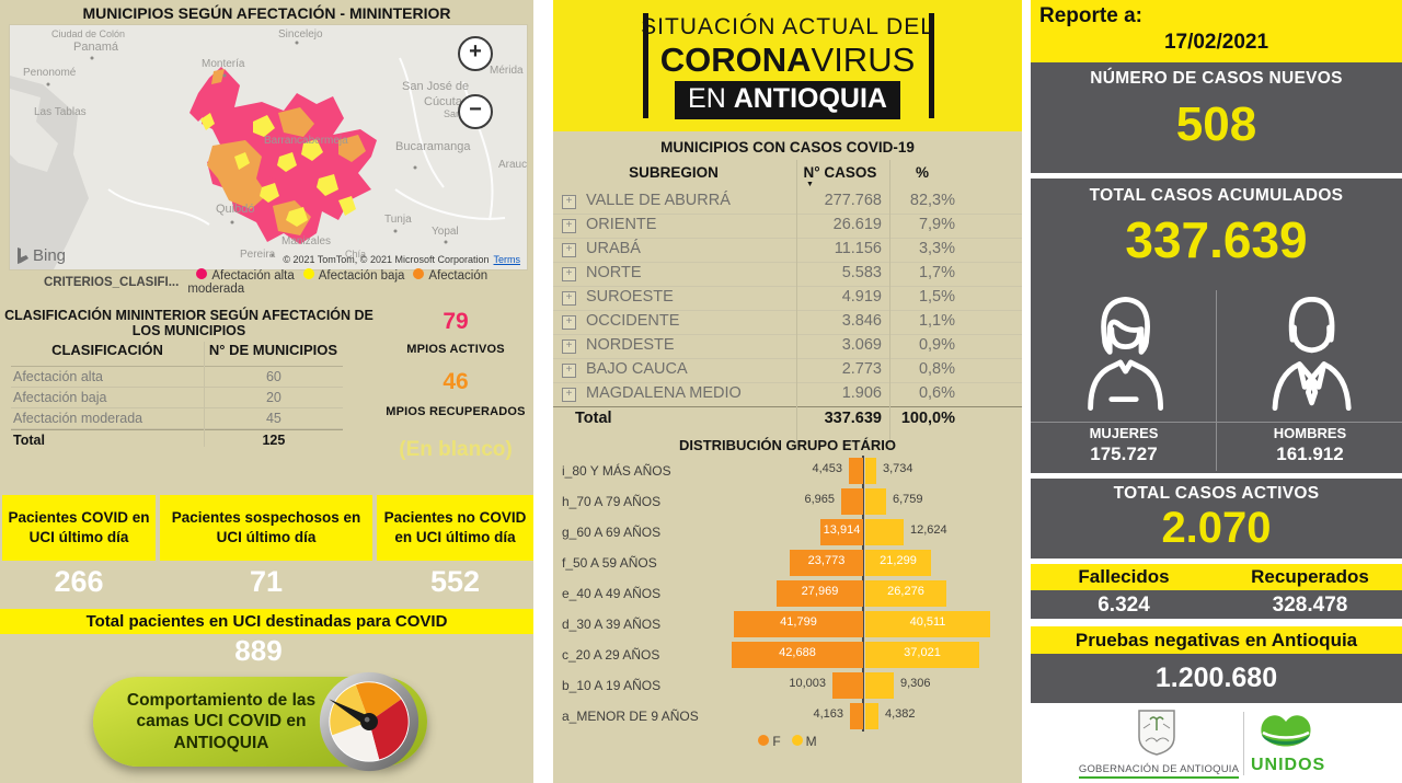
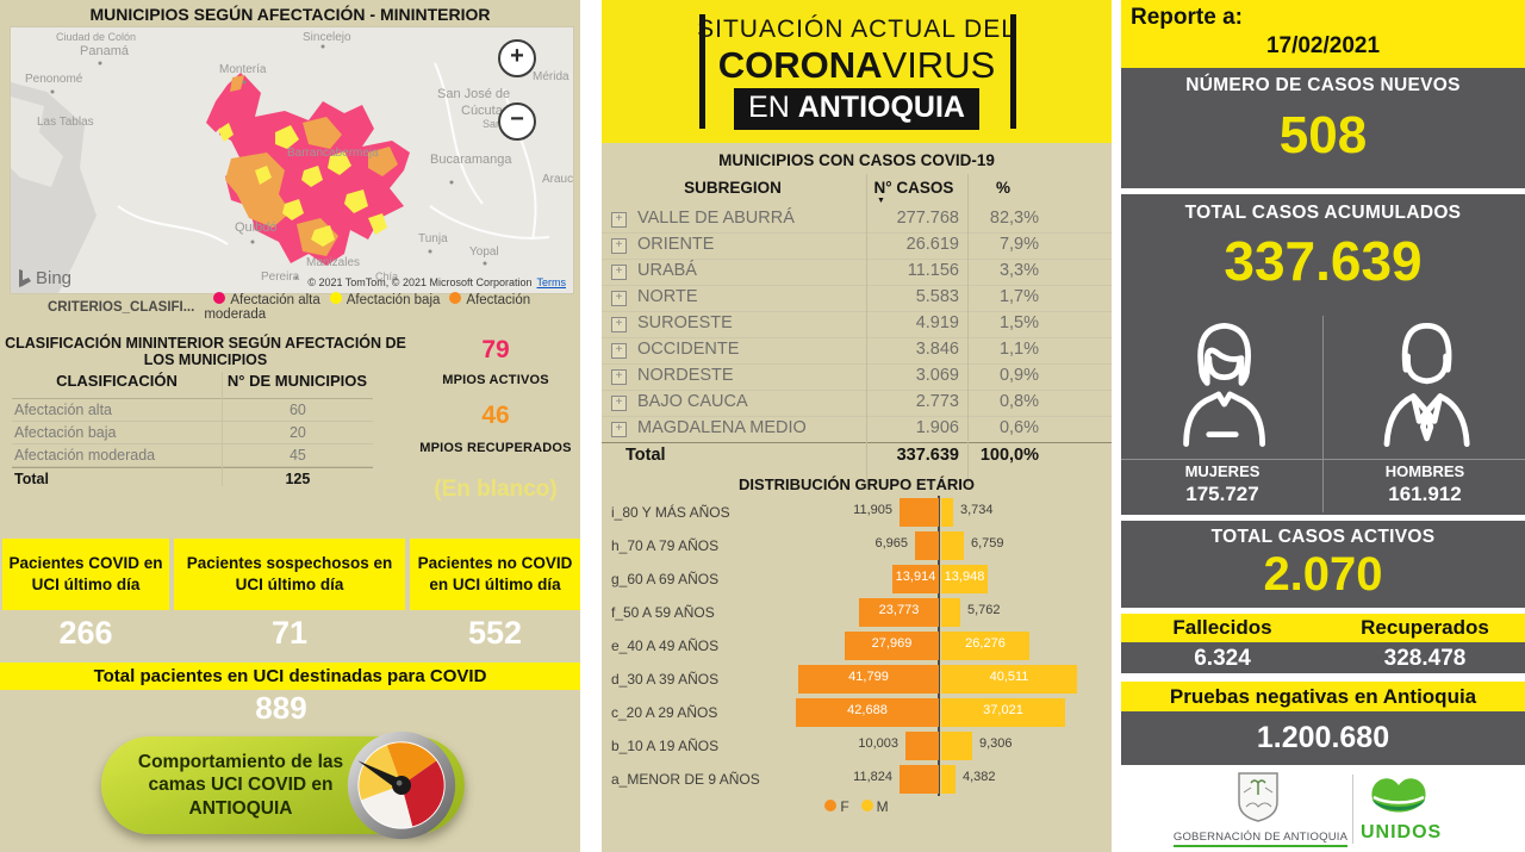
DISTRIBUCIÓN GRUPO ETÁRIO/F/i_80 Y MÁS AÑOS: 4,453 -> 11,905
DISTRIBUCIÓN GRUPO ETÁRIO/M/g_60 A 69 AÑOS: 12,624 -> 13,948
DISTRIBUCIÓN GRUPO ETÁRIO/M/f_50 A 59 AÑOS: 21,299 -> 5,762
DISTRIBUCIÓN GRUPO ETÁRIO/F/a_MENOR DE 9 AÑOS: 4,163 -> 11,824
